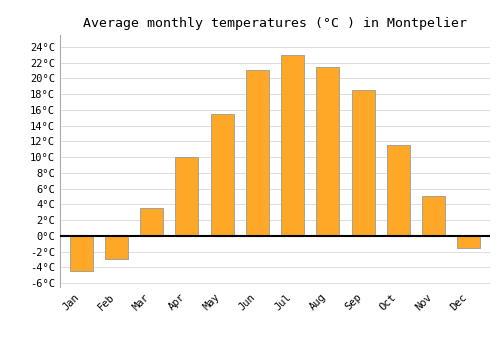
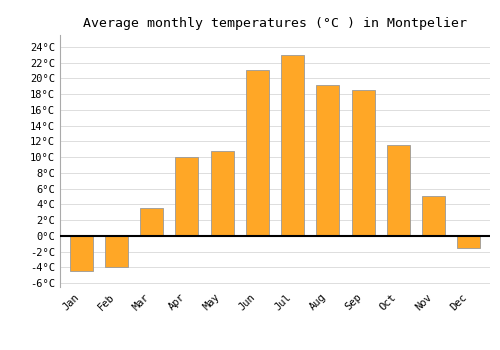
Feb: -3.0°C -> -4.0°C
May: 15.5°C -> 10.8°C
Aug: 21.5°C -> 19.2°C
